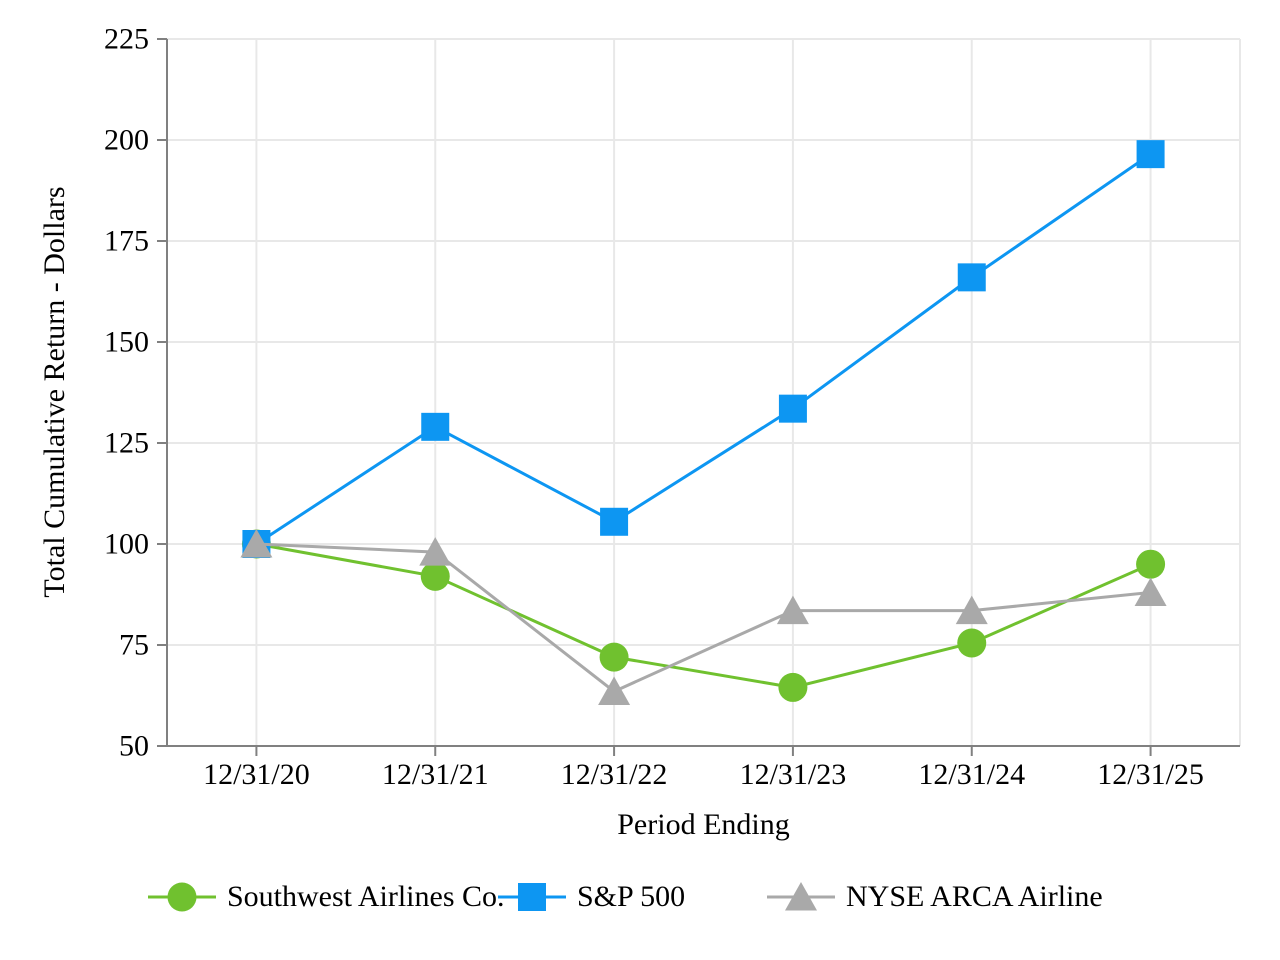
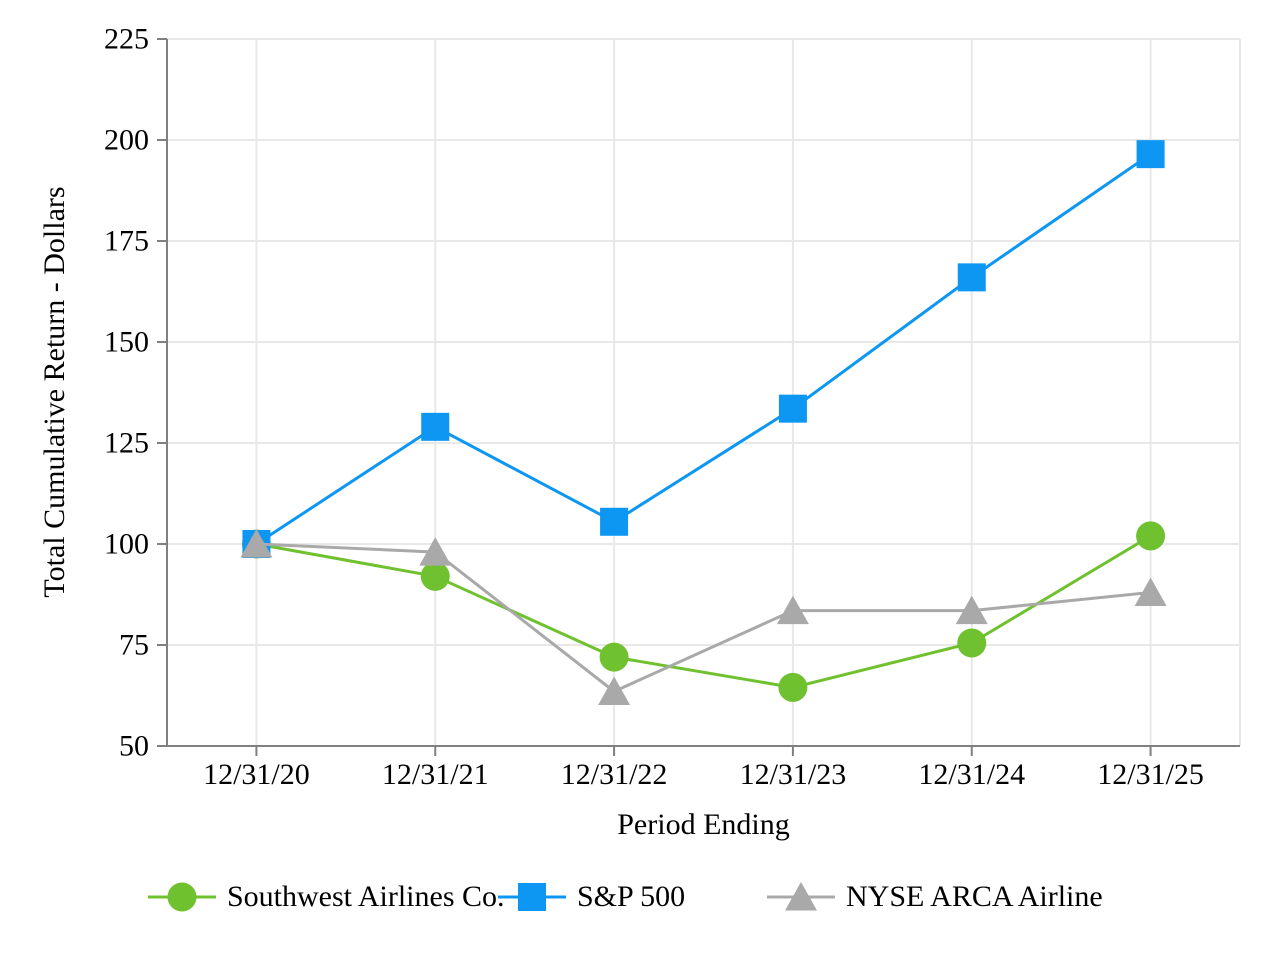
Southwest Airlines Co./12/31/25: 95 -> 102
